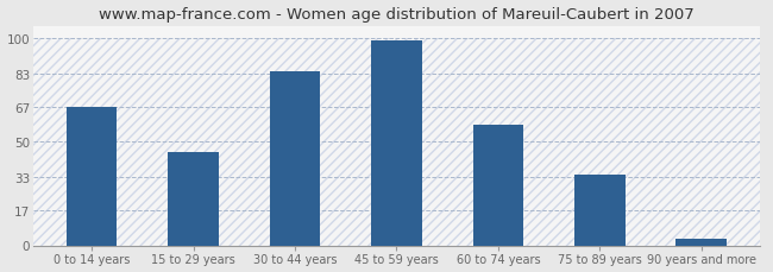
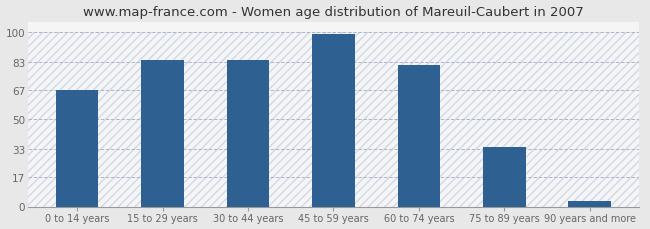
15 to 29 years: 45 -> 84
60 to 74 years: 58 -> 81
